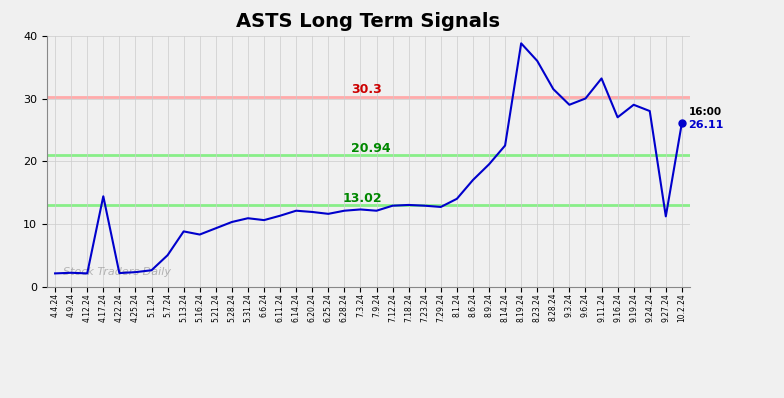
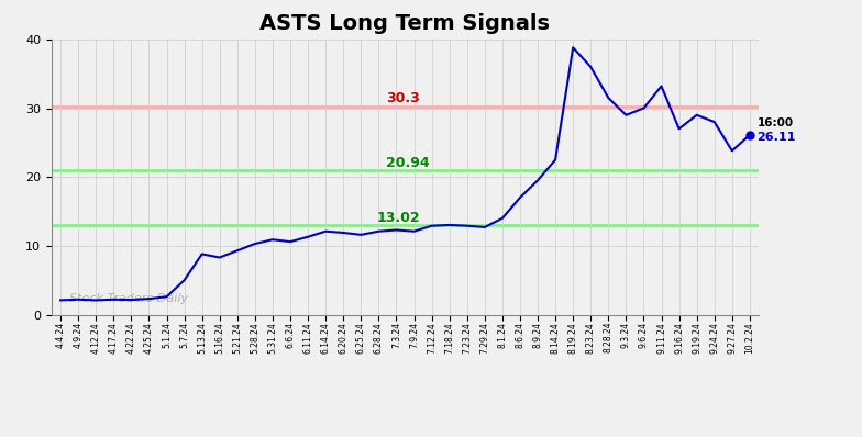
4.17.24: 14.4 -> 2.2
9.27.24: 11.2 -> 23.8
